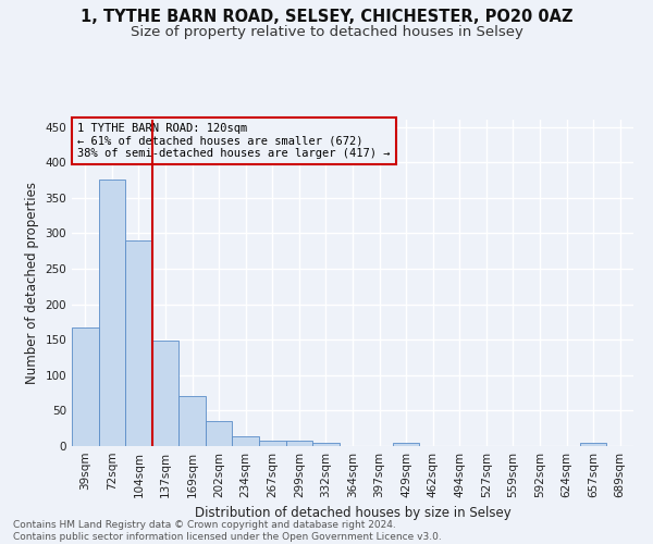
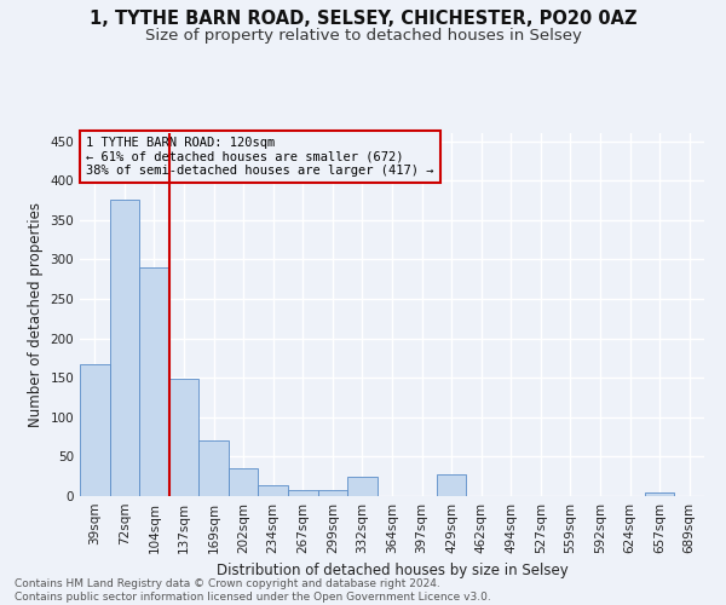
332sqm: 4 -> 24
429sqm: 4 -> 28
